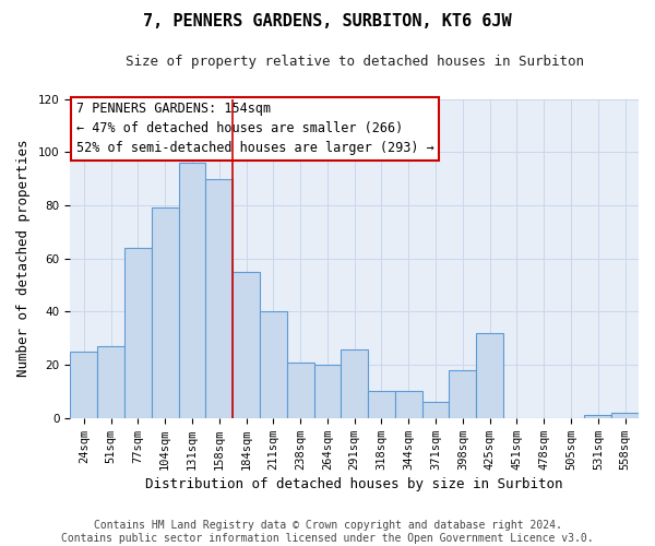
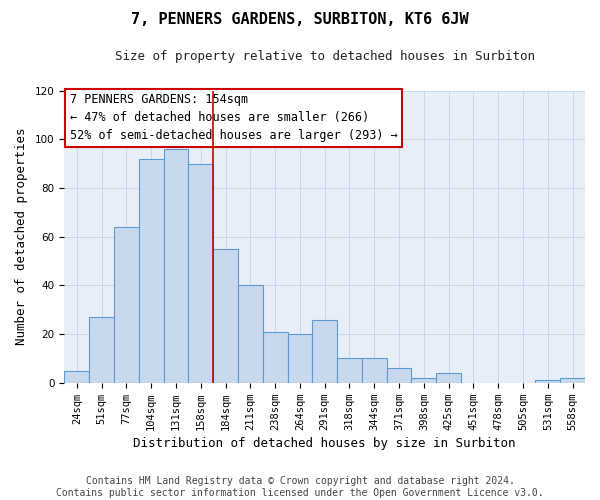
24sqm: 25 -> 5
104sqm: 79 -> 92
398sqm: 18 -> 2
425sqm: 32 -> 4
